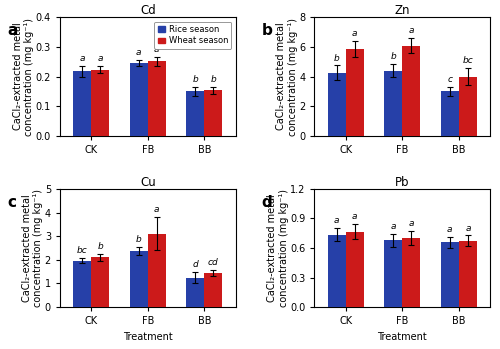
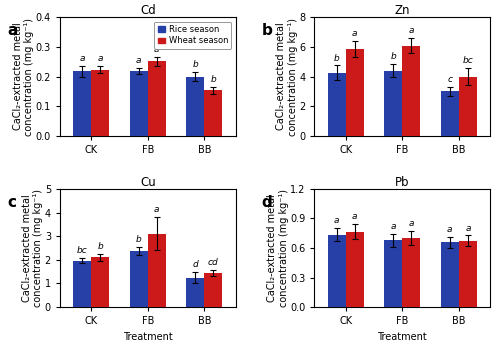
Cd/Rice season/FB: 0.247 -> 0.220
Cd/Rice season/BB: 0.150 -> 0.200
